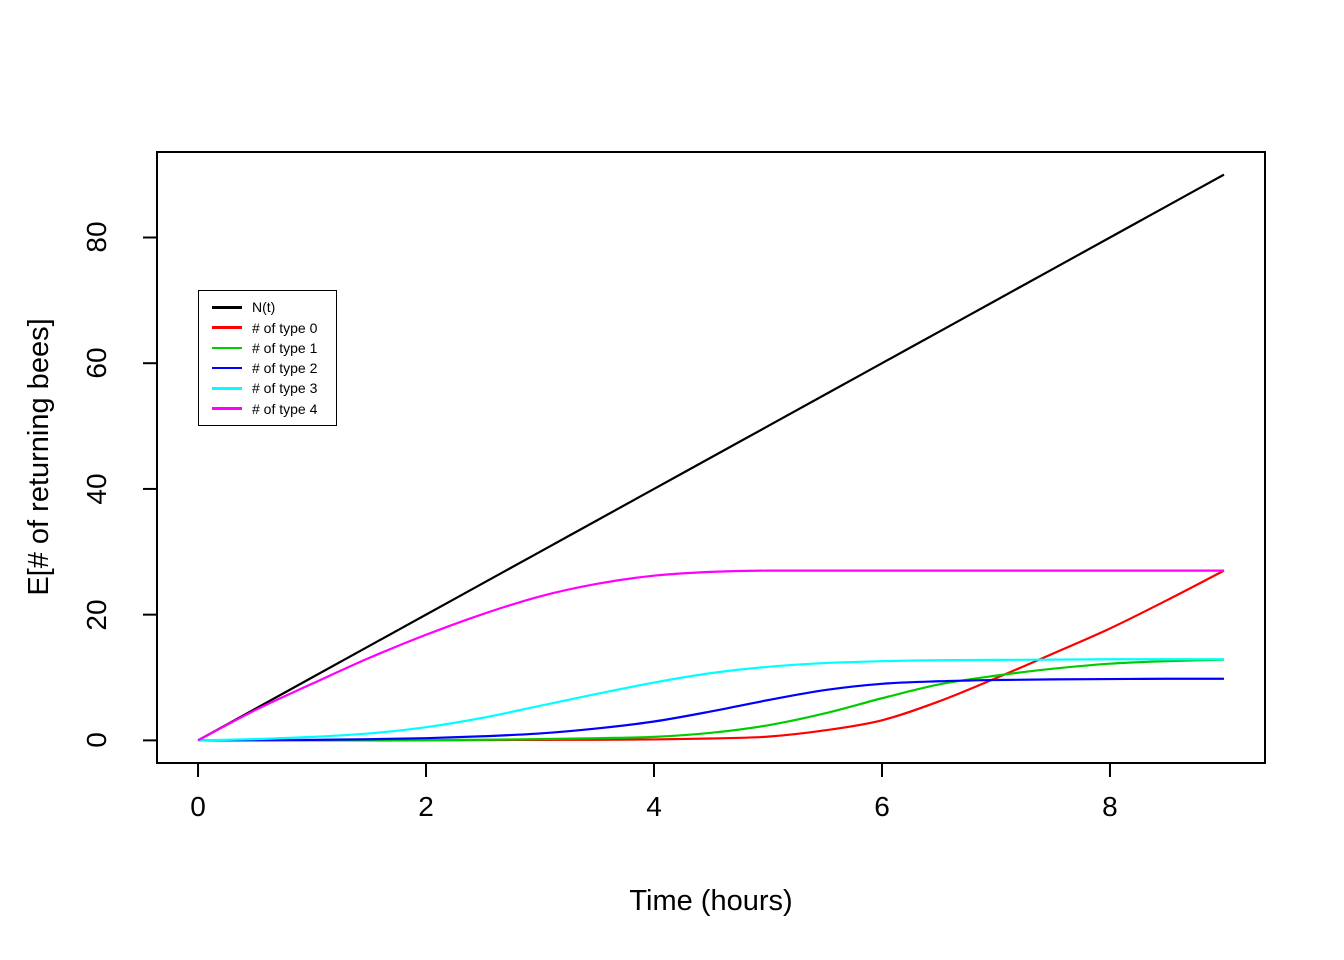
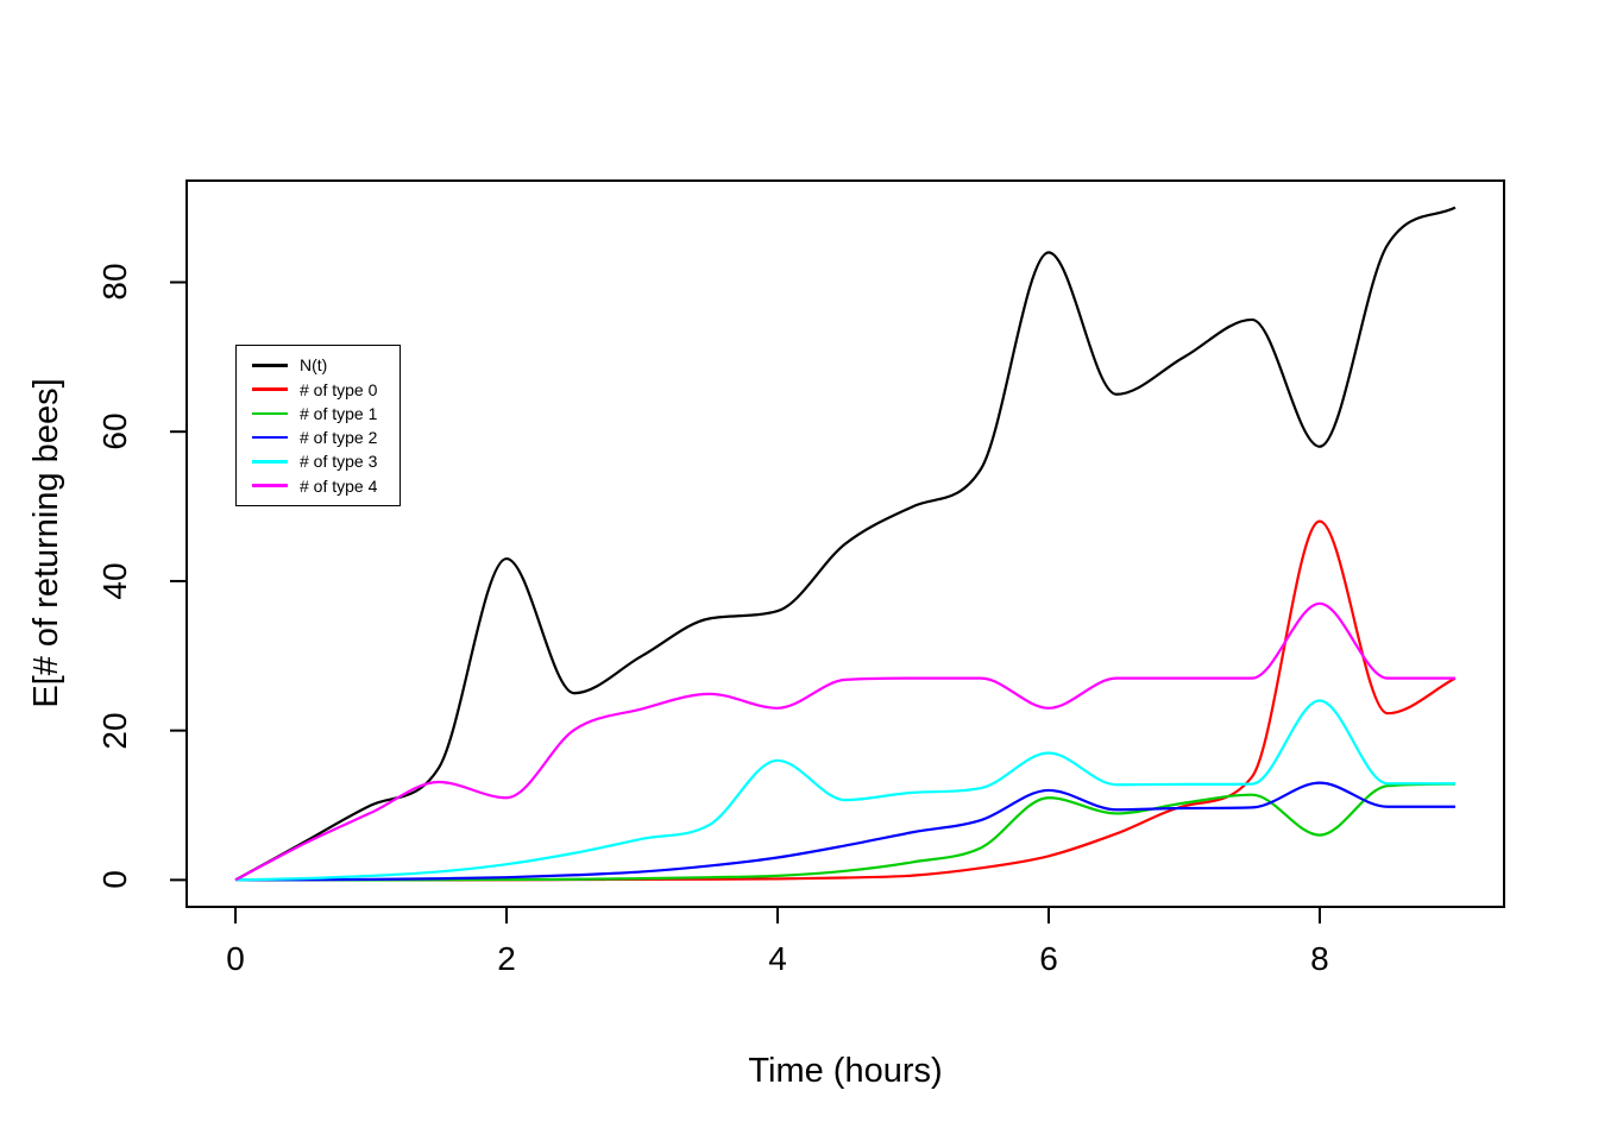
N(t)/2: 20 -> 43
# of type 4/2: 17 -> 11
N(t)/4: 40 -> 36
# of type 3/4: 9 -> 16
# of type 4/4: 26 -> 23
N(t)/6: 60 -> 84
# of type 1/6: 7 -> 11
# of type 2/6: 9 -> 12
# of type 3/6: 13 -> 17
# of type 4/6: 27 -> 23
N(t)/8: 80 -> 58
# of type 0/8: 18 -> 48
# of type 1/8: 12 -> 6
# of type 2/8: 10 -> 13
# of type 3/8: 13 -> 24
# of type 4/8: 27 -> 37
